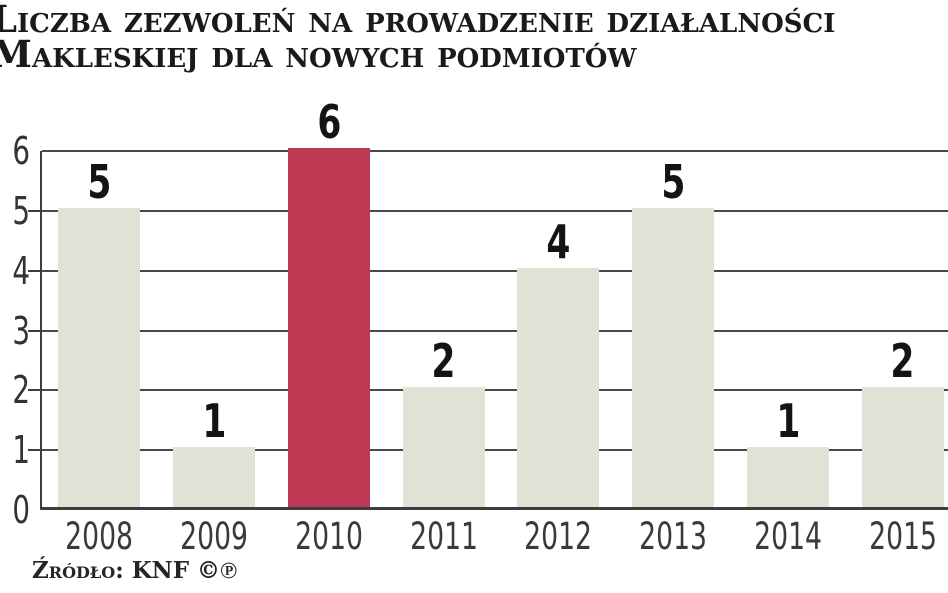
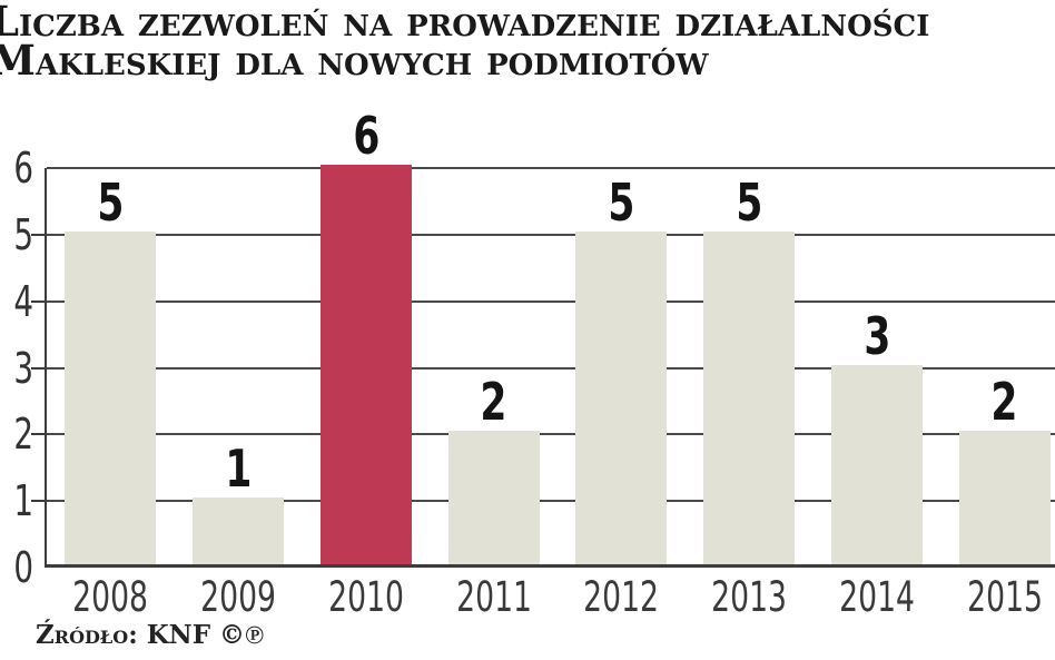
2012: 4 -> 5
2014: 1 -> 3
